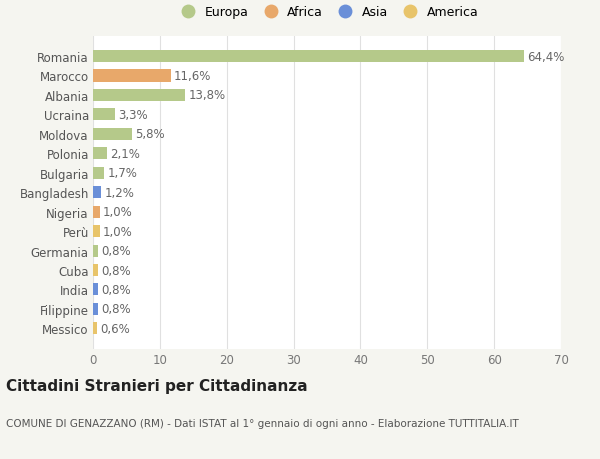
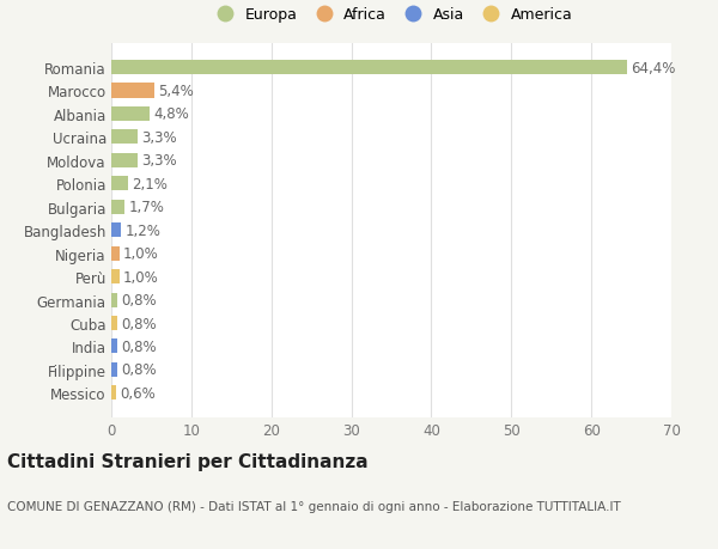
Marocco: 11,6% -> 5,4%
Albania: 13,8% -> 4,8%
Moldova: 5,8% -> 3,3%
